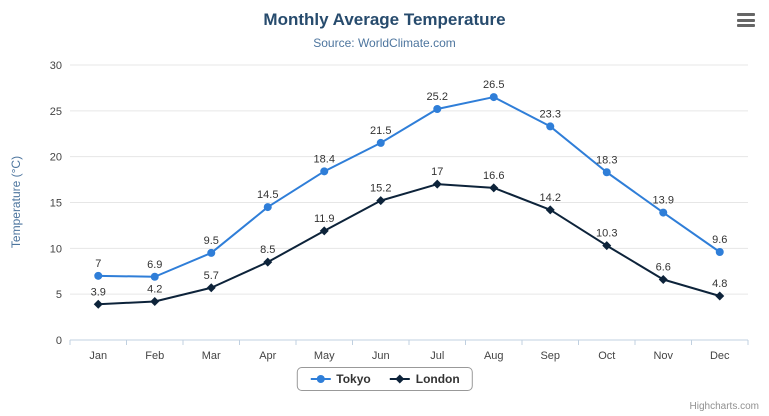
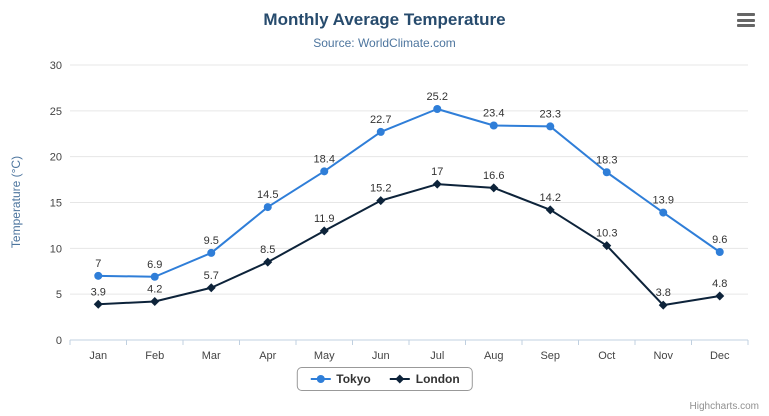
Tokyo/Jun: 21.5 -> 22.7
Tokyo/Aug: 26.5 -> 23.4
London/Nov: 6.6 -> 3.8
